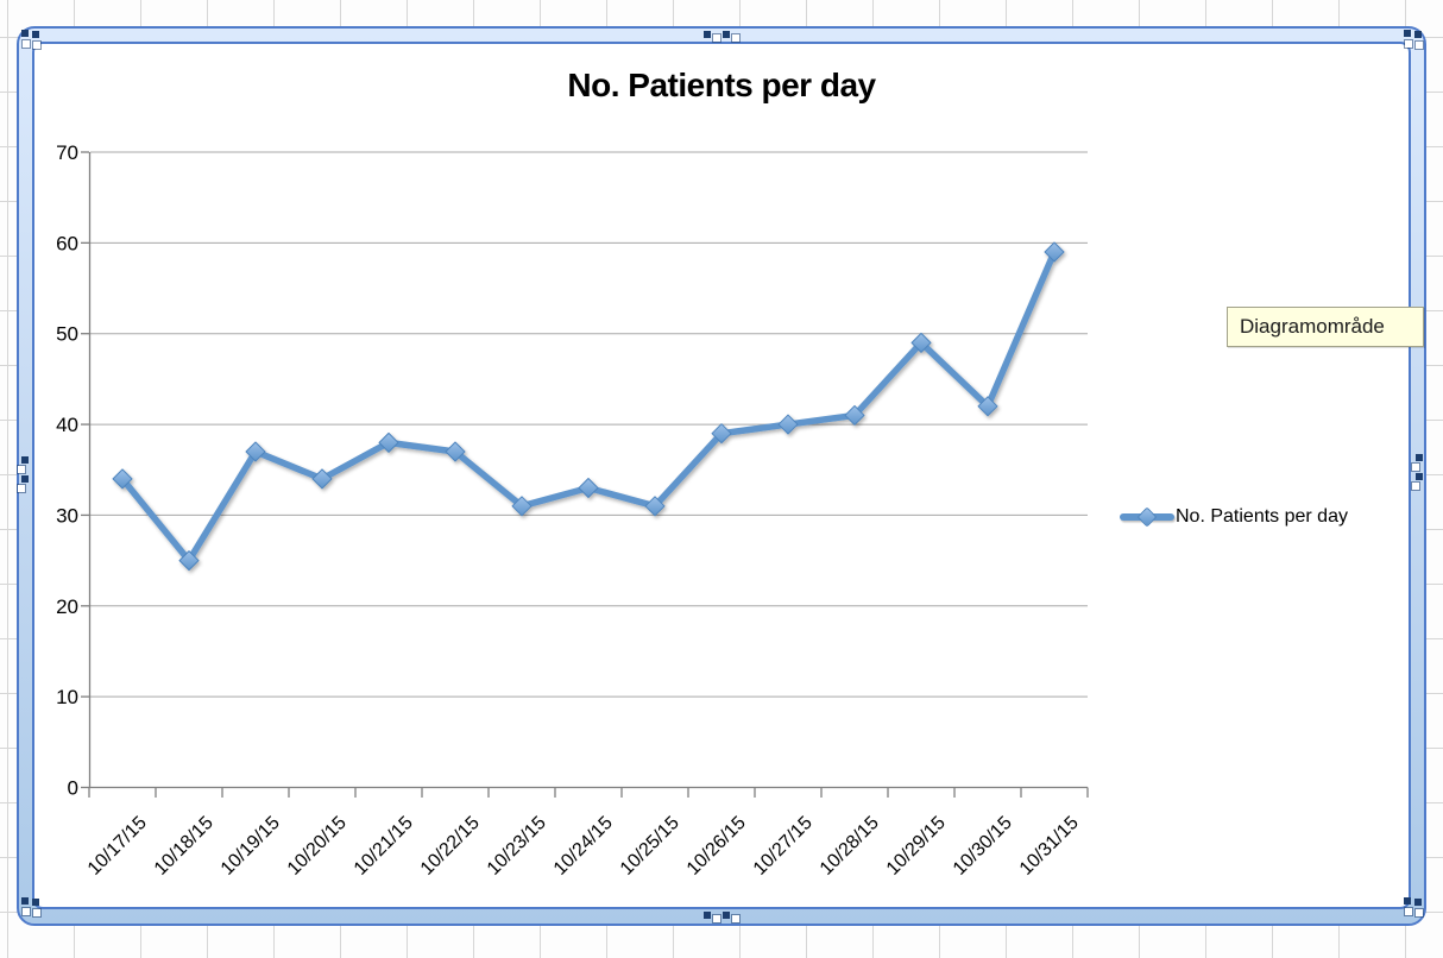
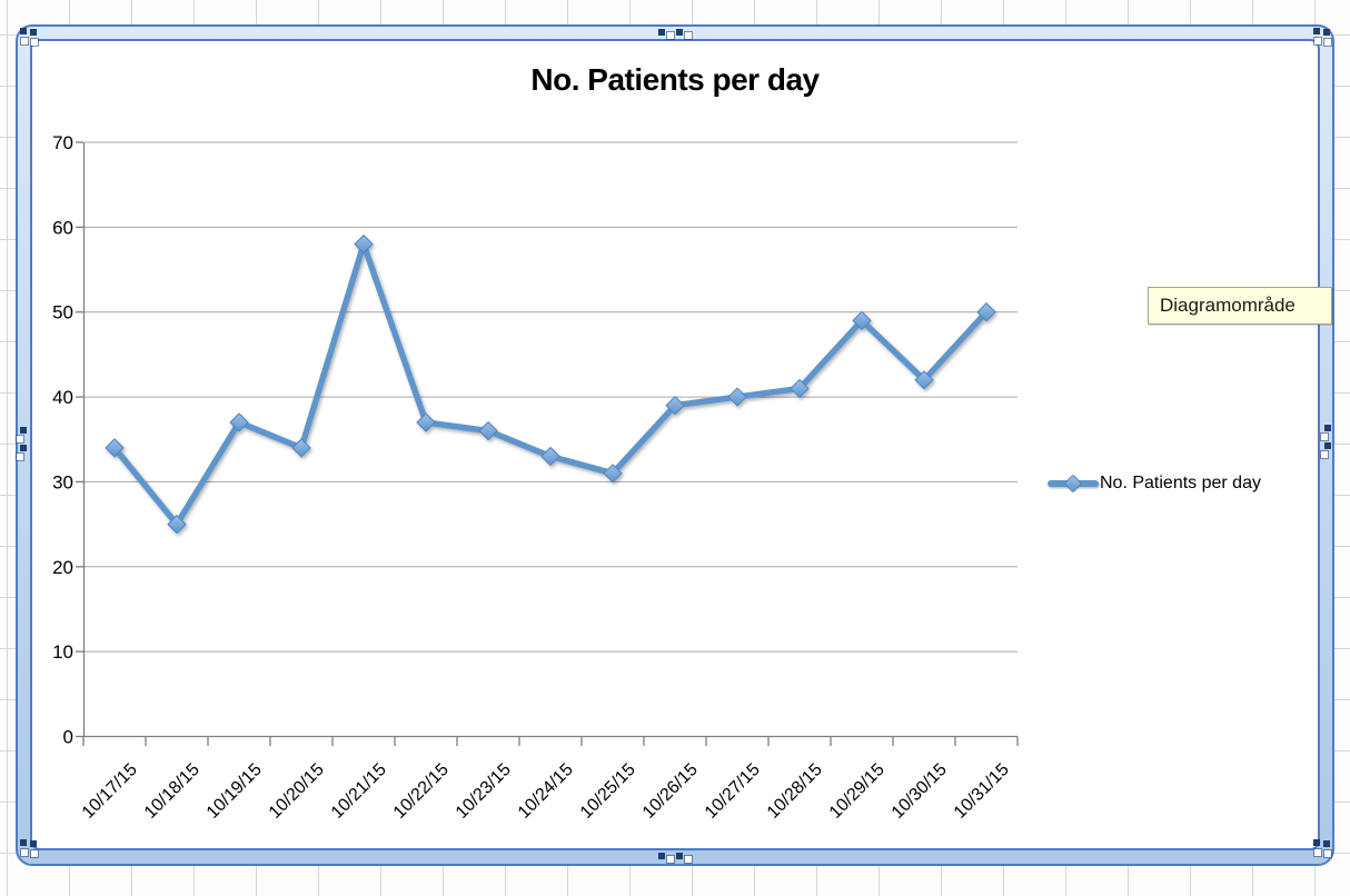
10/21/15: 38 -> 58
10/23/15: 31 -> 36
10/31/15: 59 -> 50
